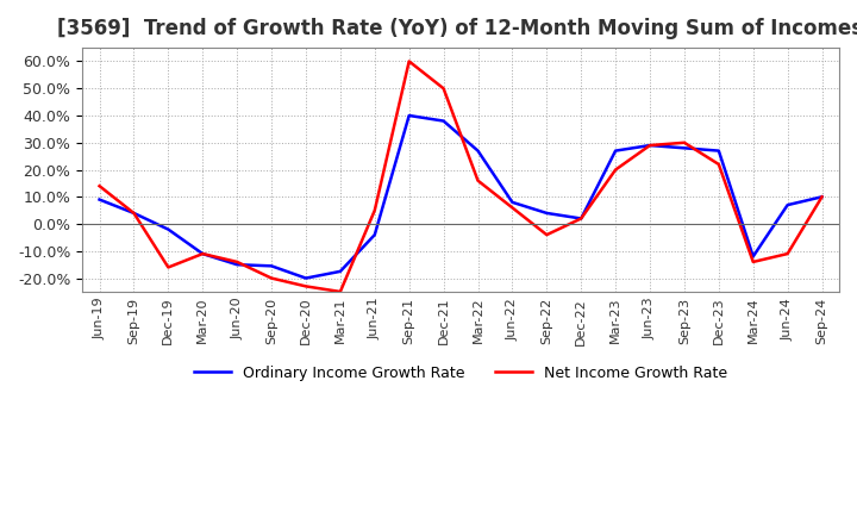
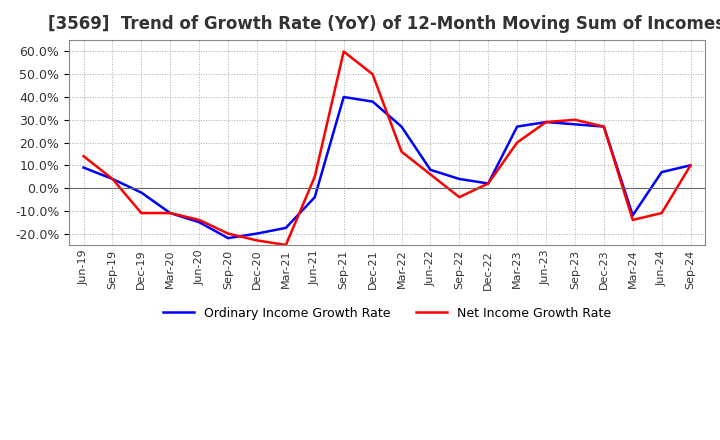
Net Income Growth Rate/Dec-19: -16% -> -11%
Ordinary Income Growth Rate/Sep-20: -15.5% -> -22.0%
Net Income Growth Rate/Dec-23: 22% -> 27%
